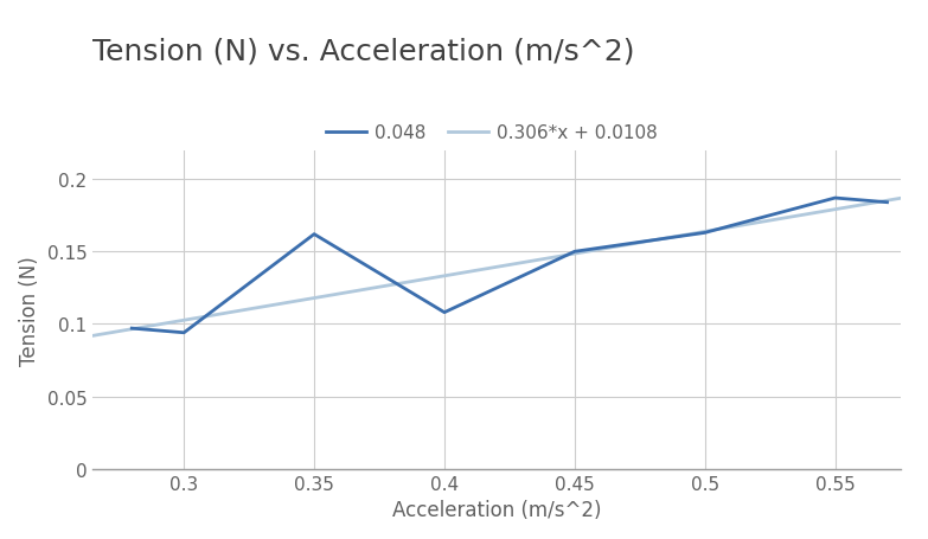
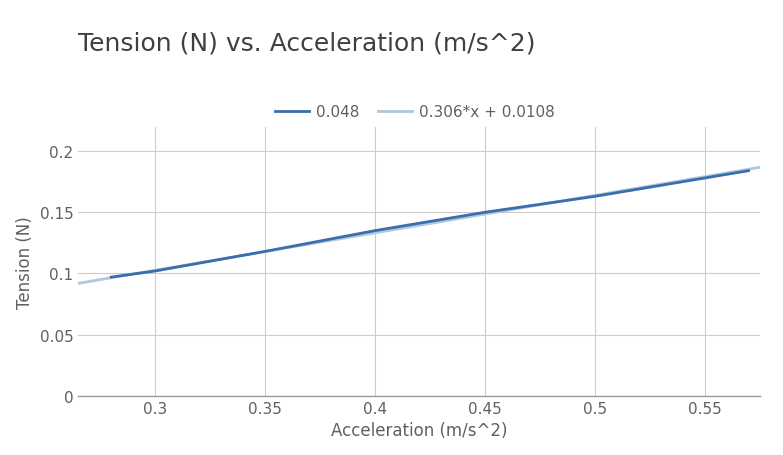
0.048/0.3: 0.094 -> 0.102
0.048/0.35: 0.162 -> 0.118
0.048/0.4: 0.108 -> 0.135
0.048/0.55: 0.187 -> 0.178
